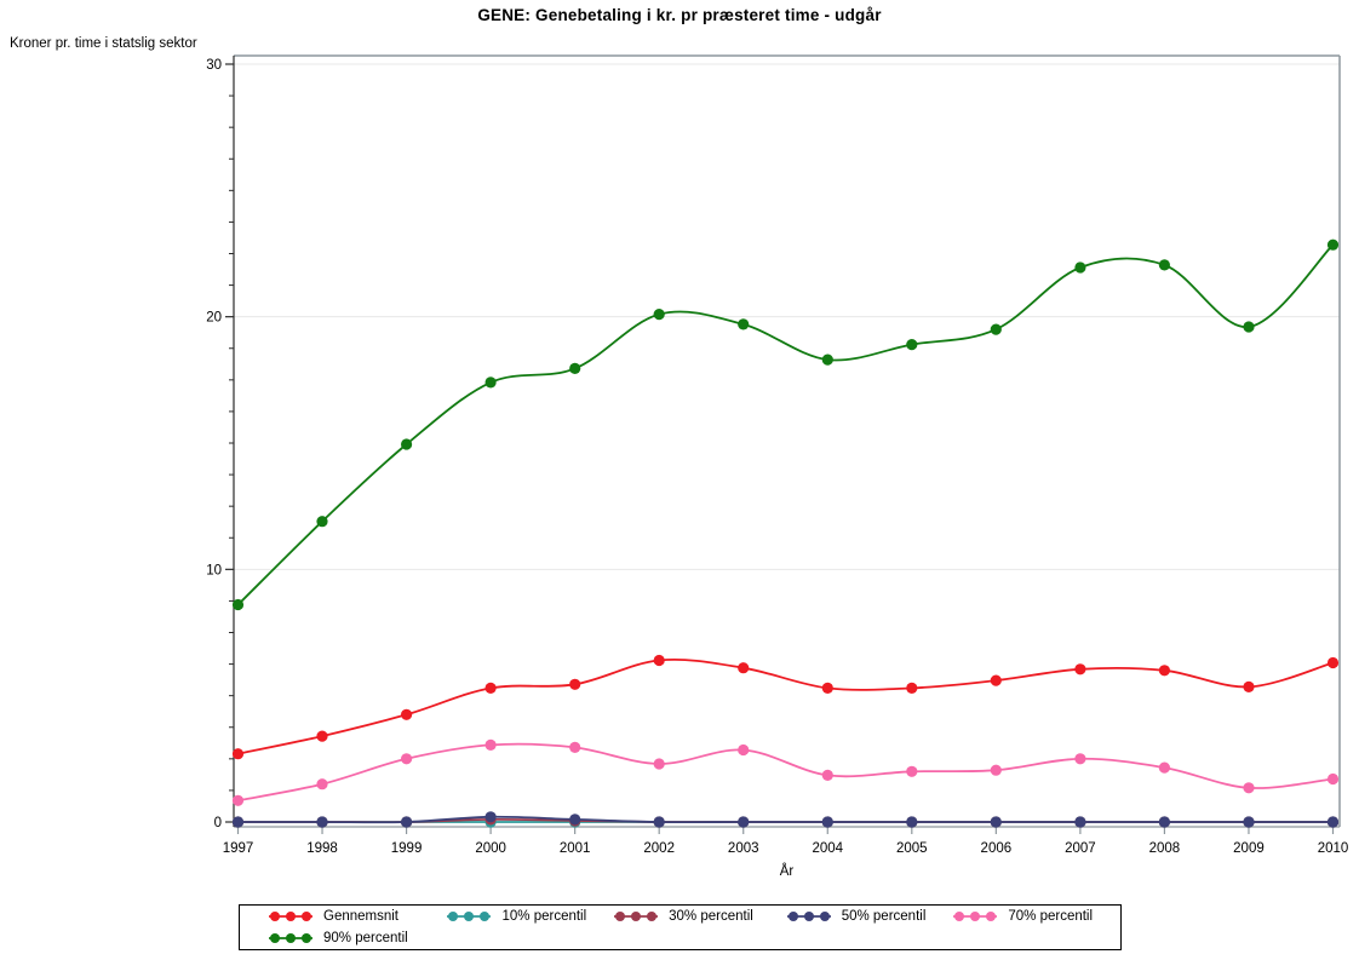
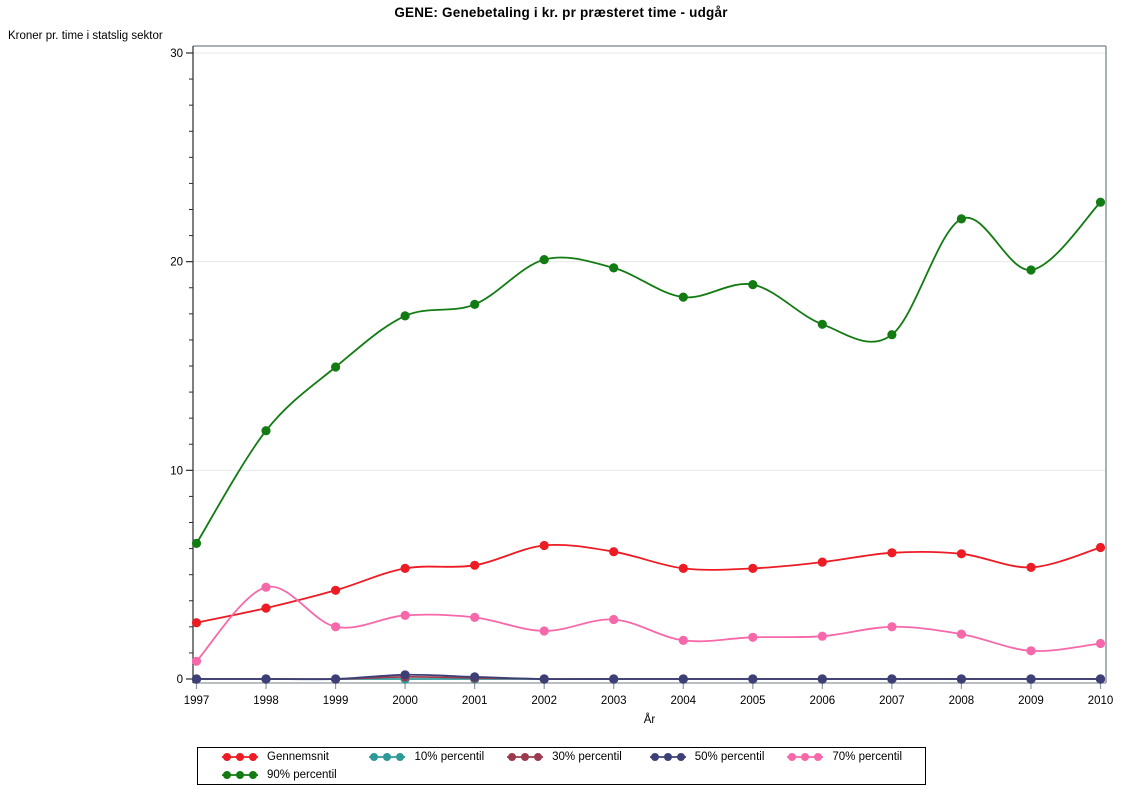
90% percentil/1997: 8.6 -> 6.5
70% percentil/1998: 1.5 -> 4.4
90% percentil/2006: 19.5 -> 17.0
90% percentil/2007: 21.9 -> 16.5
